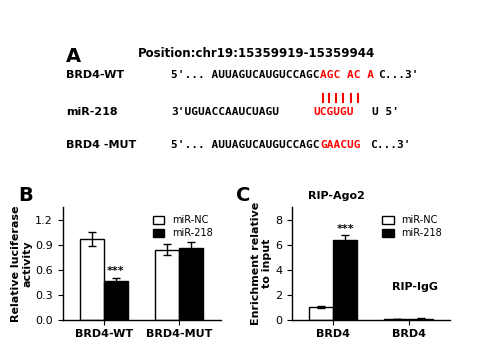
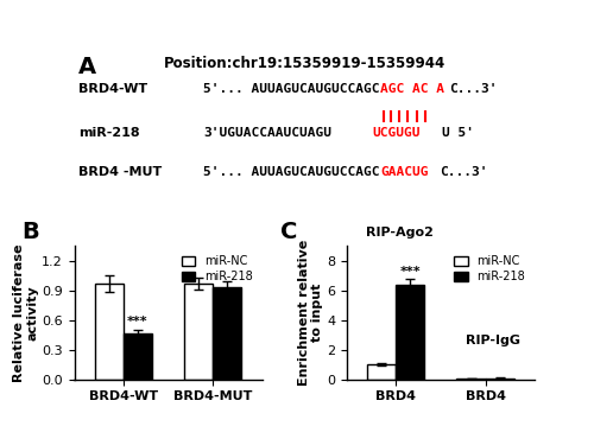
miR-NC/BRD4-MUT: 0.84 -> 0.97
miR-218/BRD4-MUT: 0.86 -> 0.93
